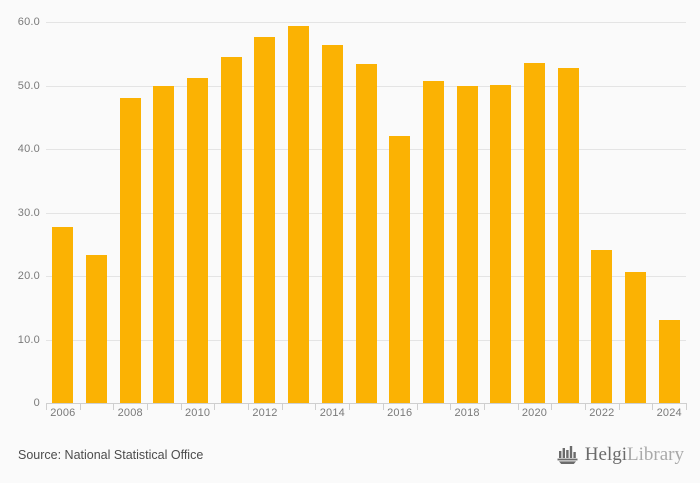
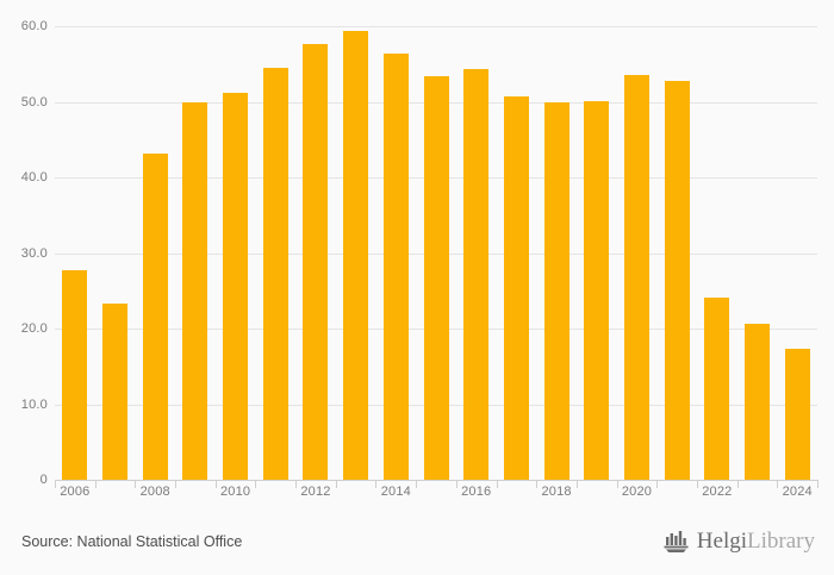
2008: 48 -> 43
2016: 42 -> 54
2024: 13 -> 17
